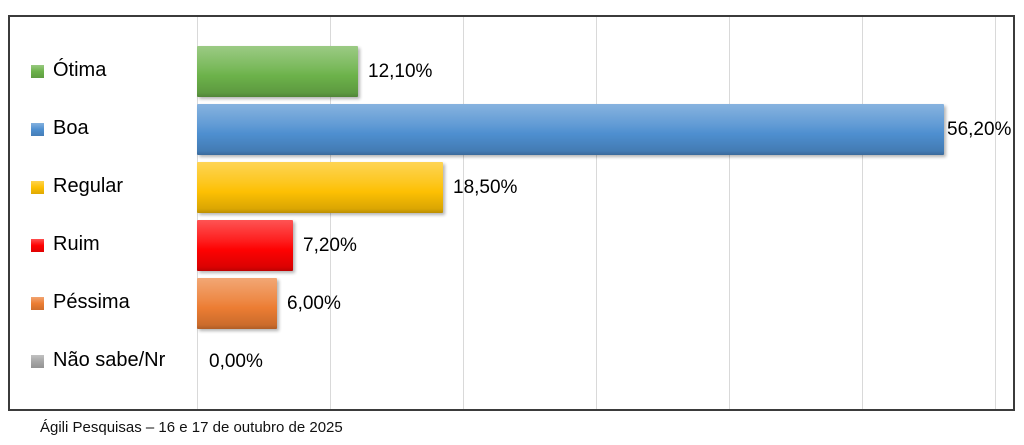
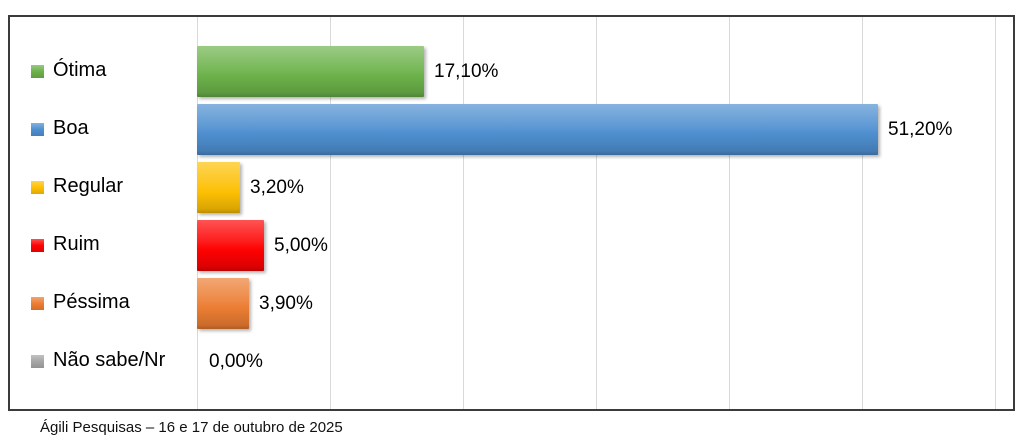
Ótima: 12,10% -> 17,10%
Boa: 56,20% -> 51,20%
Regular: 18,50% -> 3,20%
Ruim: 7,20% -> 5,00%
Péssima: 6,00% -> 3,90%
